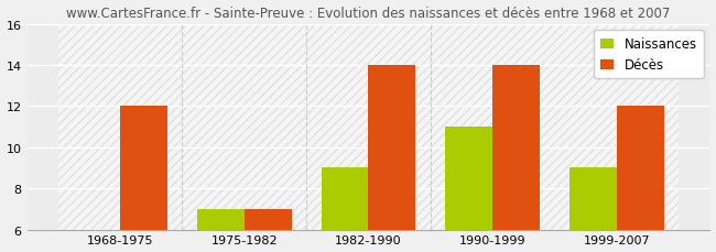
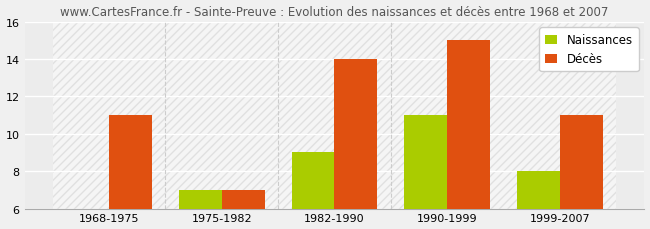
Décès/1968-1975: 12 -> 11
Décès/1990-1999: 14 -> 15
Naissances/1999-2007: 9 -> 8
Décès/1999-2007: 12 -> 11
